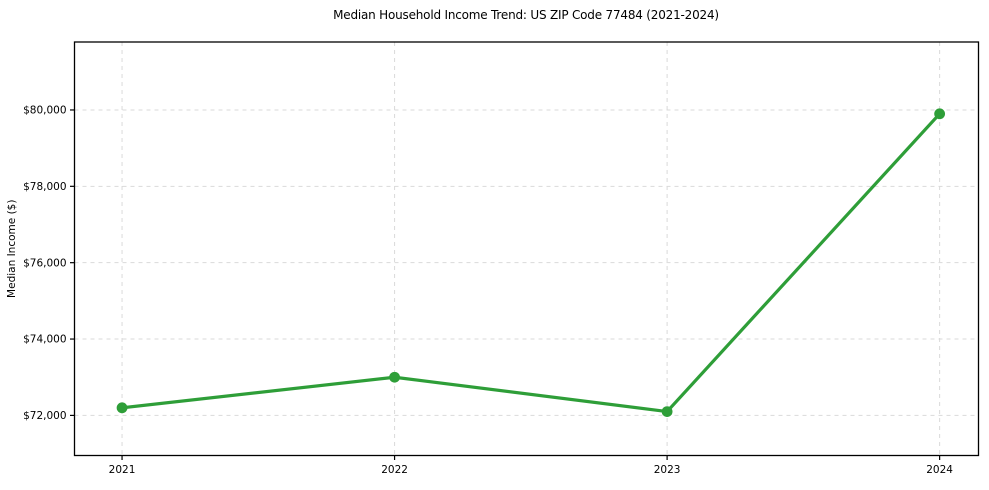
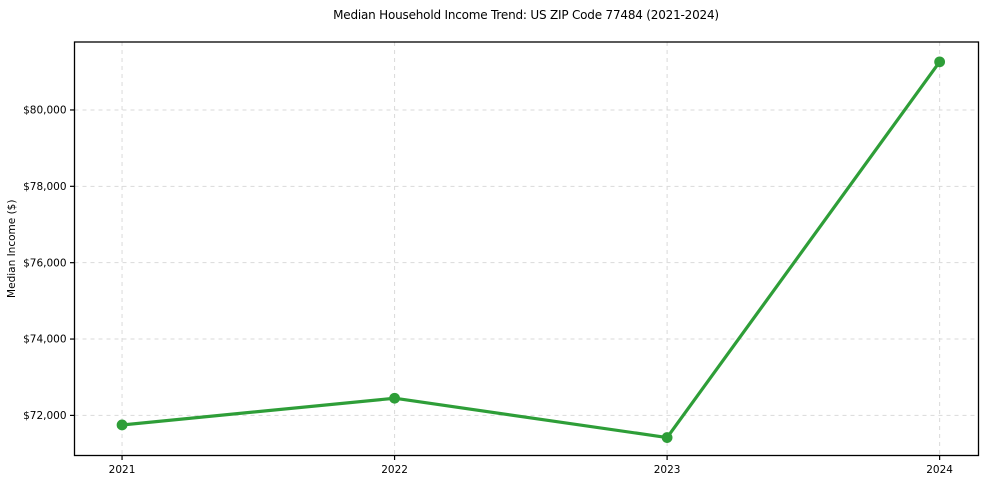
2021: $72200 -> $71800
2022: $73000 -> $72400
2023: $72100 -> $71400
2024: $79900 -> $81300
